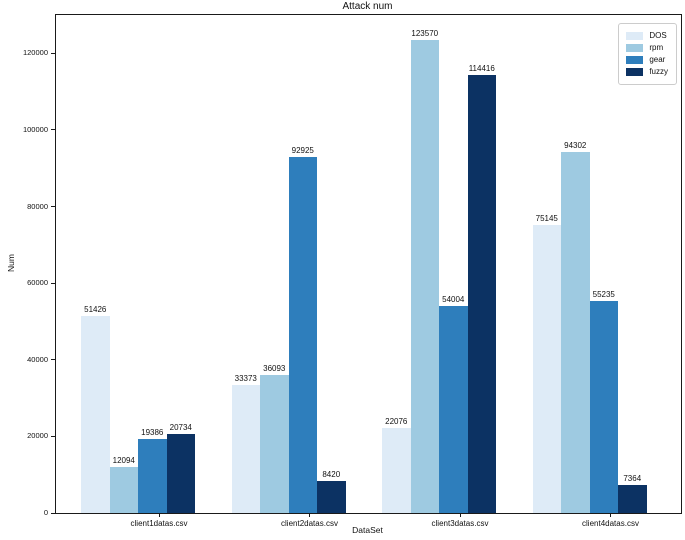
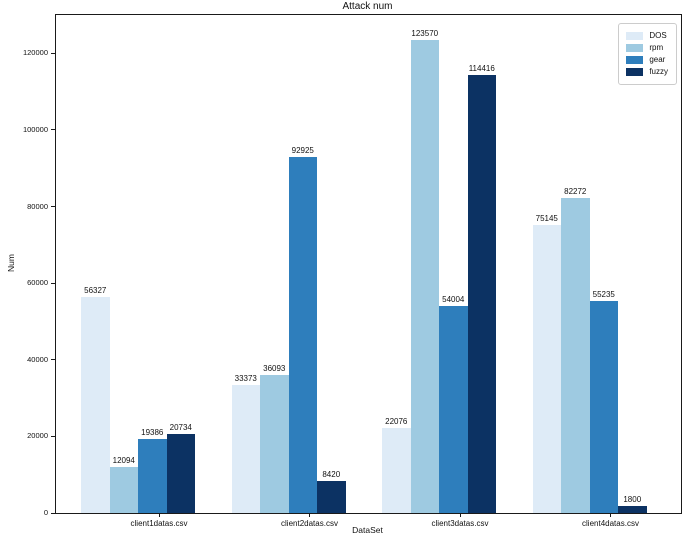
DOS/client1datas.csv: 51426 -> 56327
rpm/client4datas.csv: 94302 -> 82272
fuzzy/client4datas.csv: 7364 -> 1800
